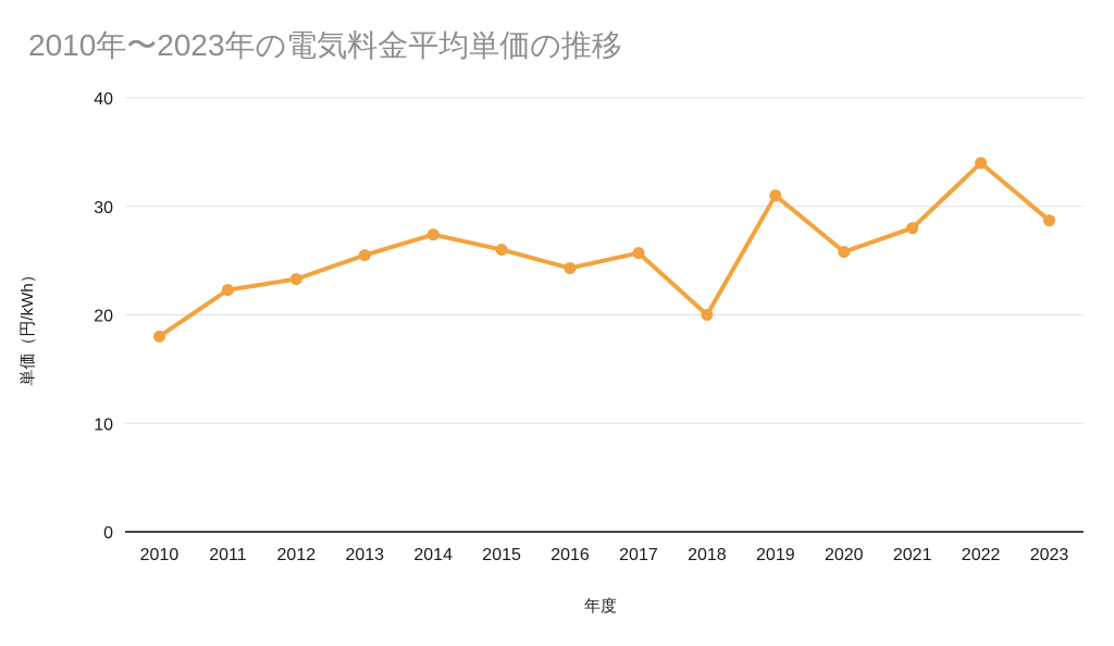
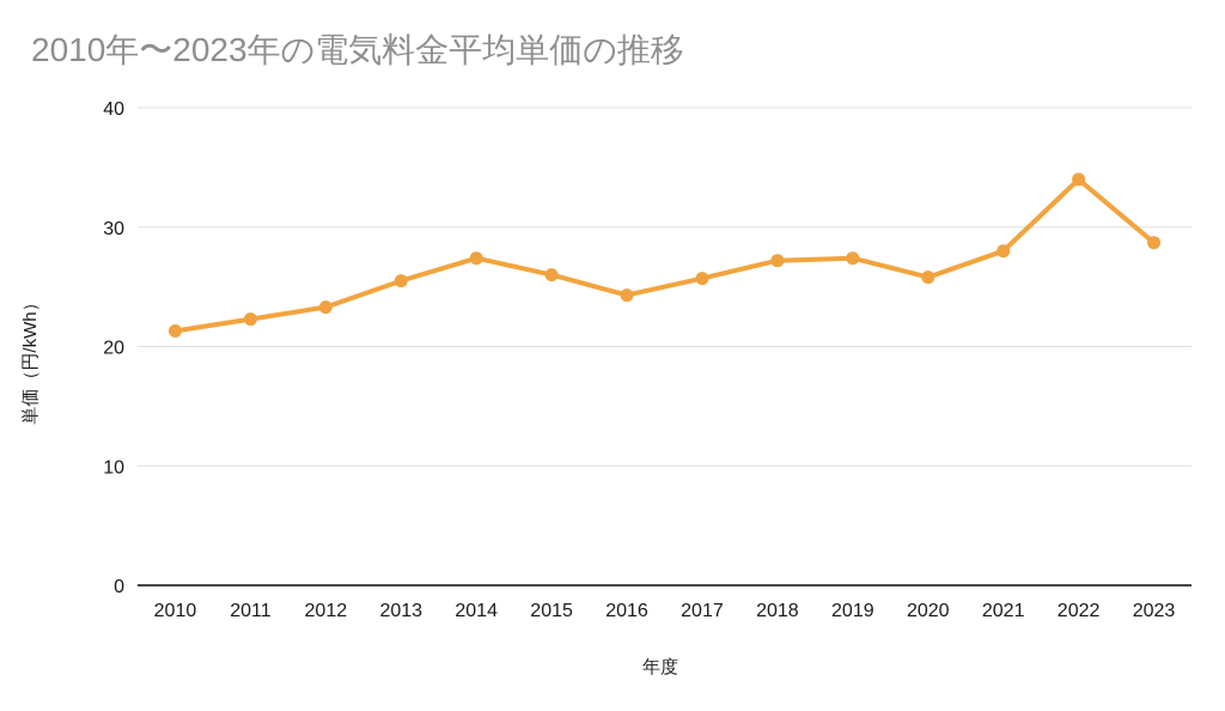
2010: 18 -> 21
2018: 20 -> 27
2019: 31 -> 27
